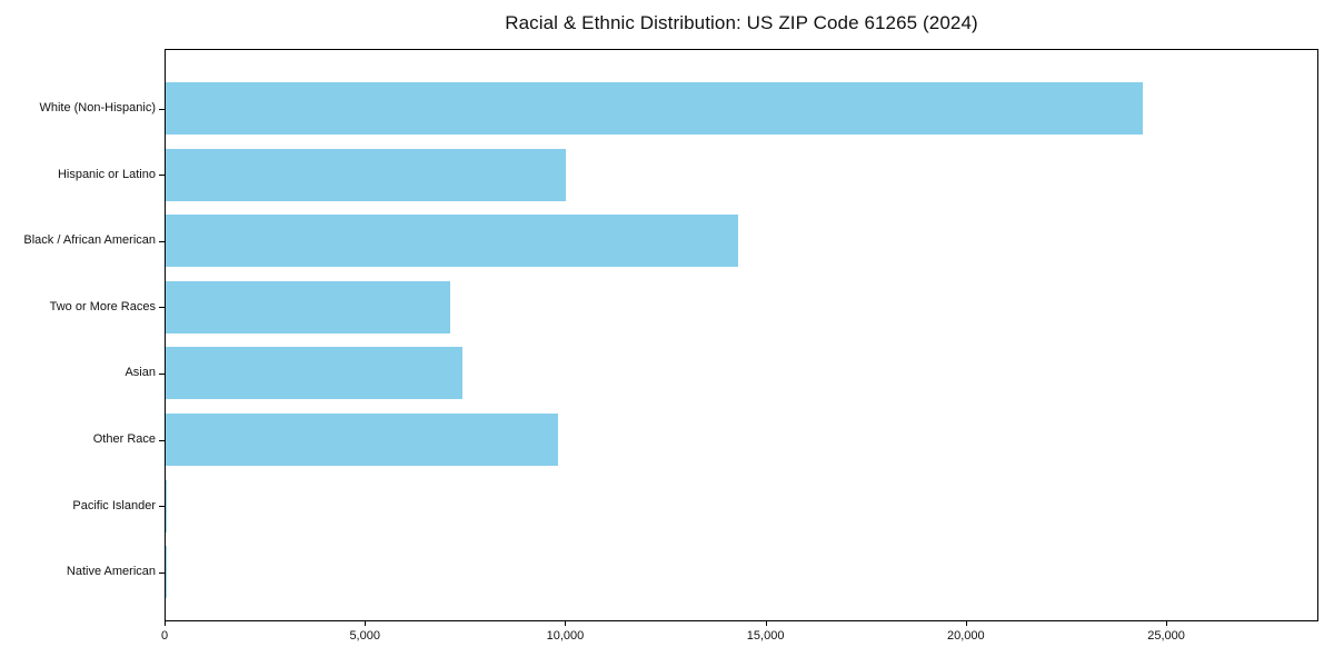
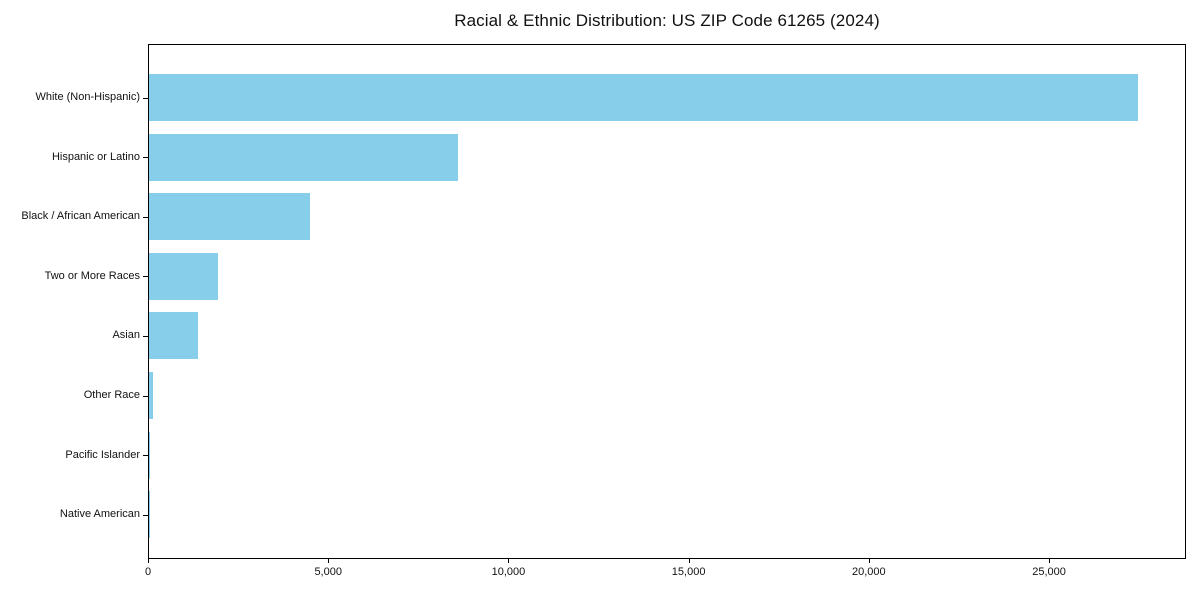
White (Non-Hispanic): 24400 -> 27400
Hispanic or Latino: 10000 -> 8600
Black / African American: 14300 -> 4500
Two or More Races: 7100 -> 1900
Asian: 7400 -> 1400
Other Race: 9800 -> 100
